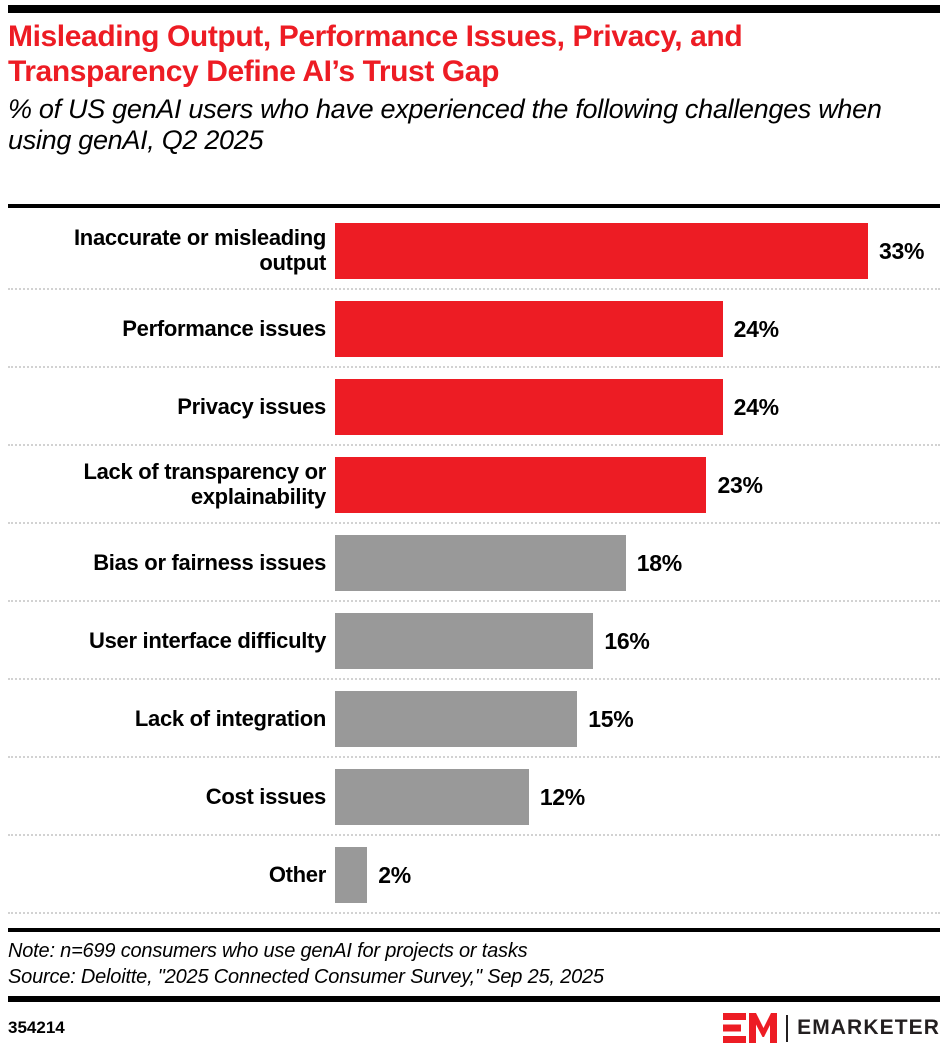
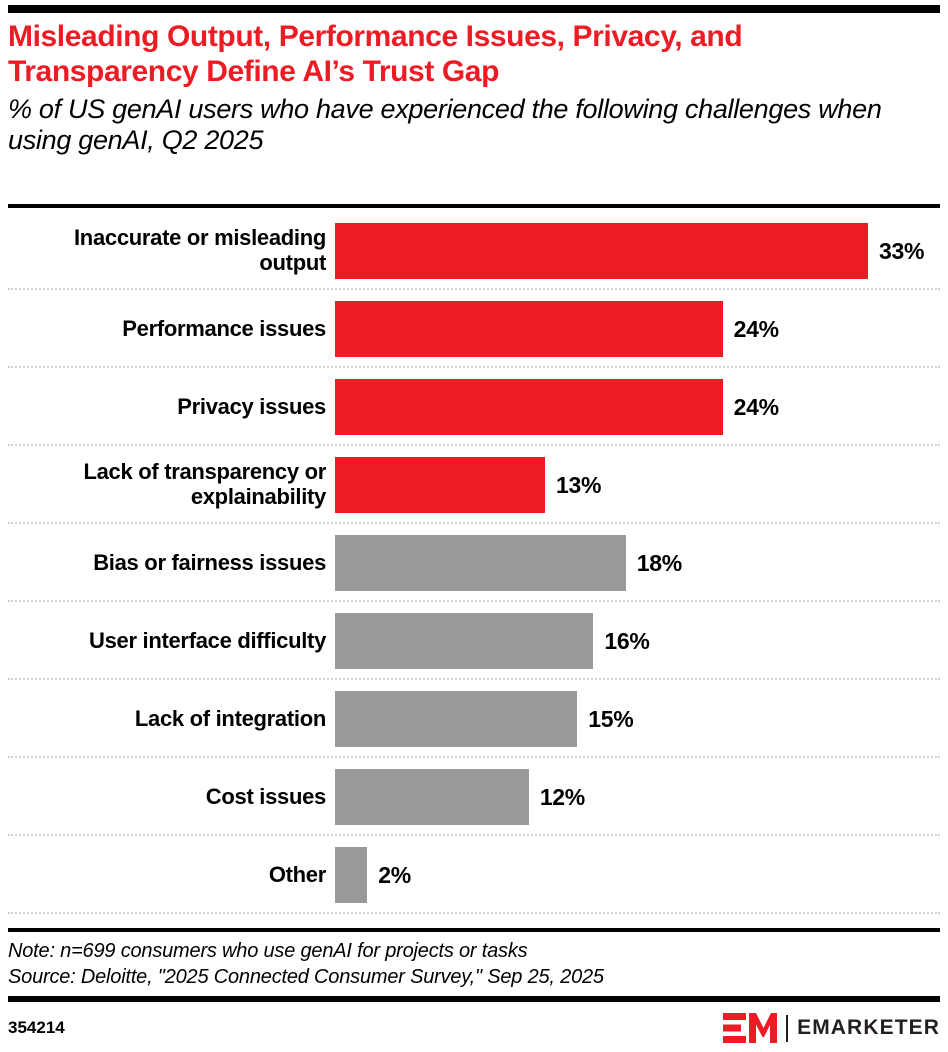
Lack of transparency or explainability: 23% -> 13%
